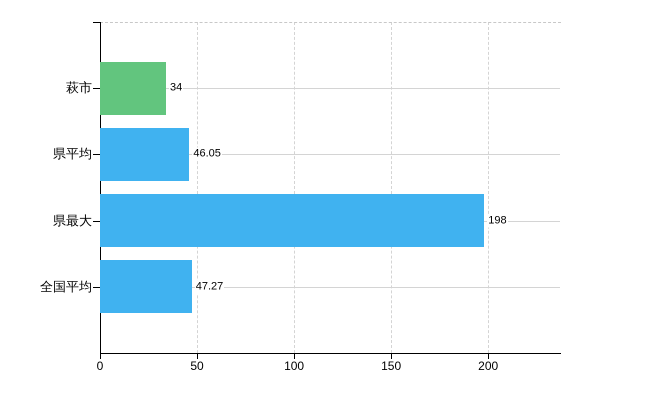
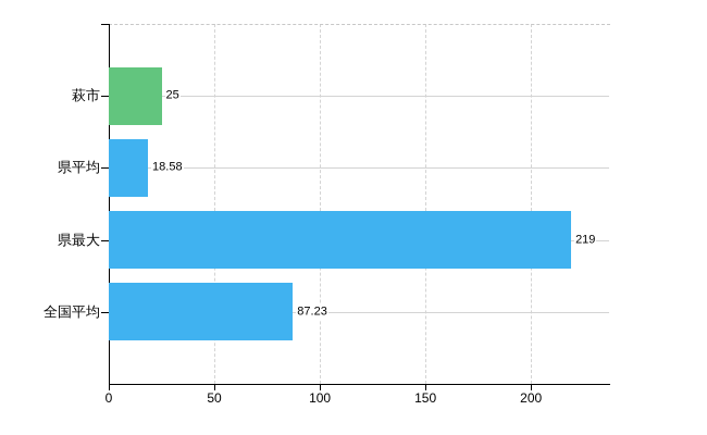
萩市: 34 -> 25
県平均: 46.05 -> 18.58
県最大: 198 -> 219
全国平均: 47.27 -> 87.23
